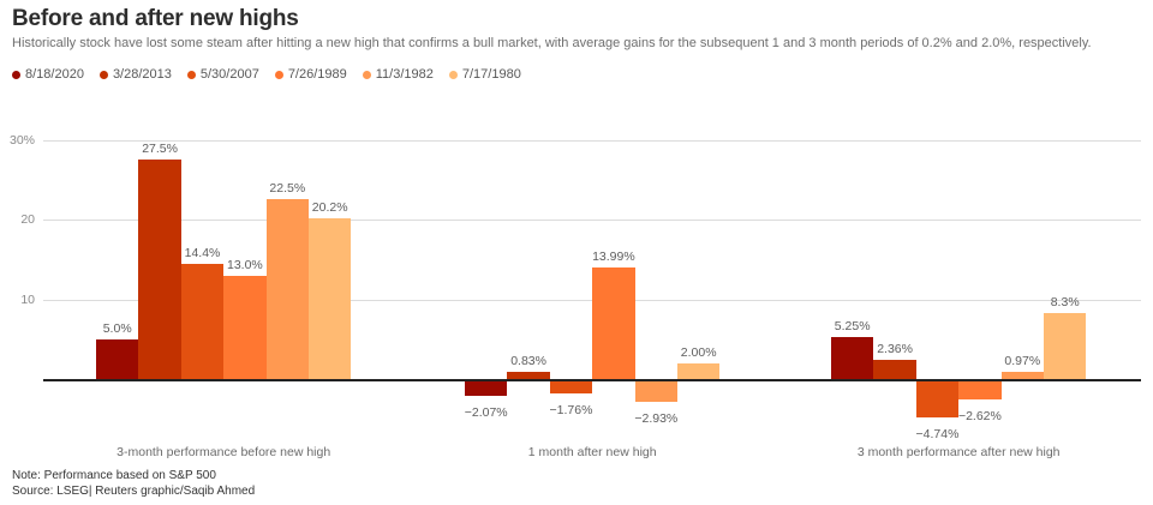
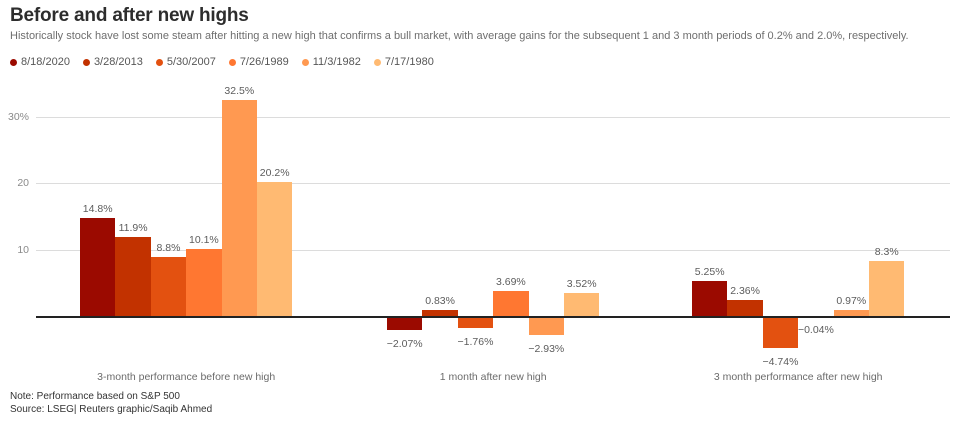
8/18/2020/3-month performance before new high: 5.0% -> 14.8%
3/28/2013/3-month performance before new high: 27.5% -> 11.9%
5/30/2007/3-month performance before new high: 14.4% -> 8.8%
7/26/1989/3-month performance before new high: 13.0% -> 10.1%
11/3/1982/3-month performance before new high: 22.5% -> 32.5%
7/26/1989/1 month after new high: 13.99% -> 3.69%
7/17/1980/1 month after new high: 2.00% -> 3.52%
7/26/1989/3 month performance after new high: −2.62% -> −0.04%
